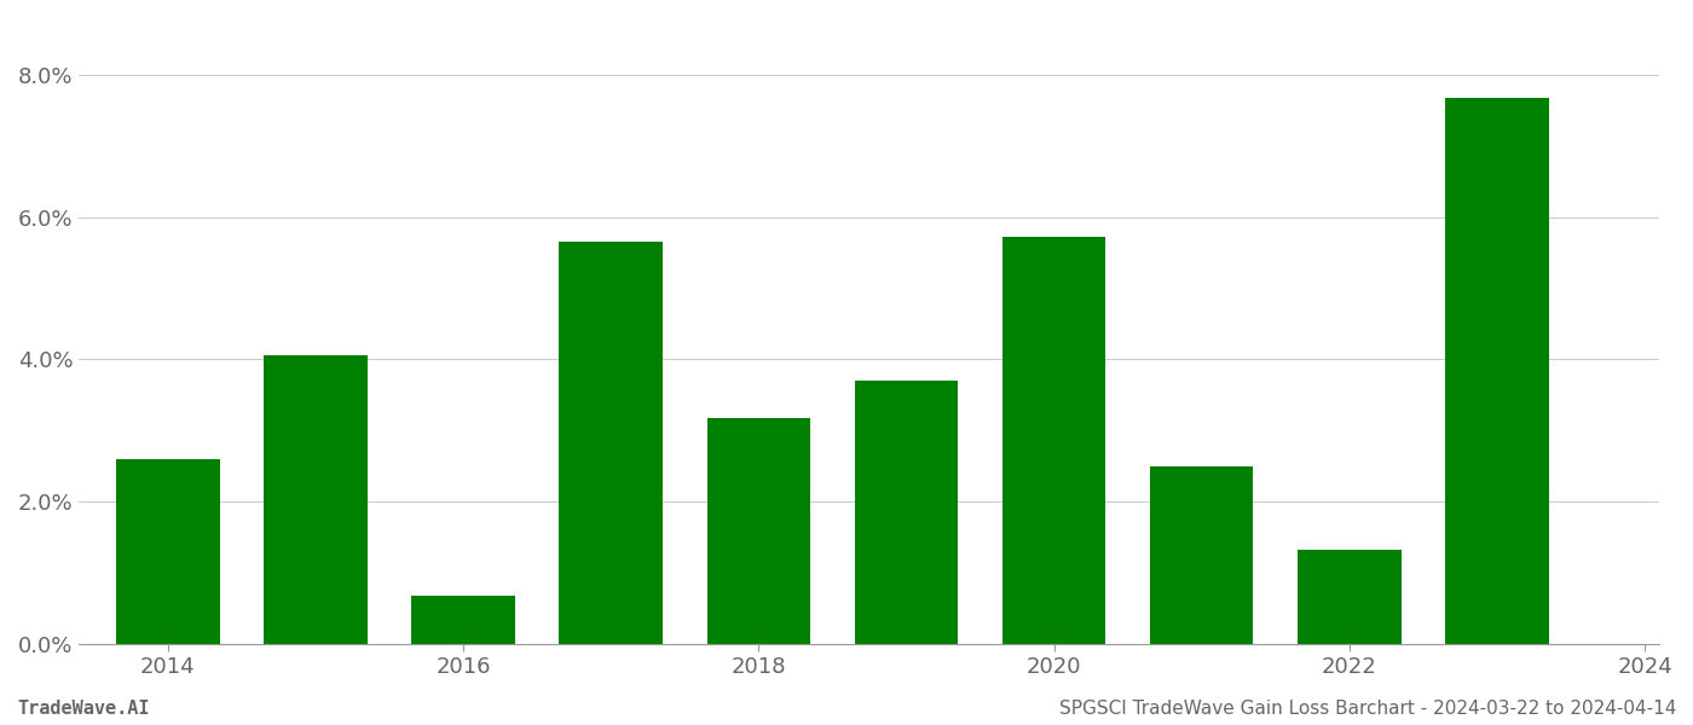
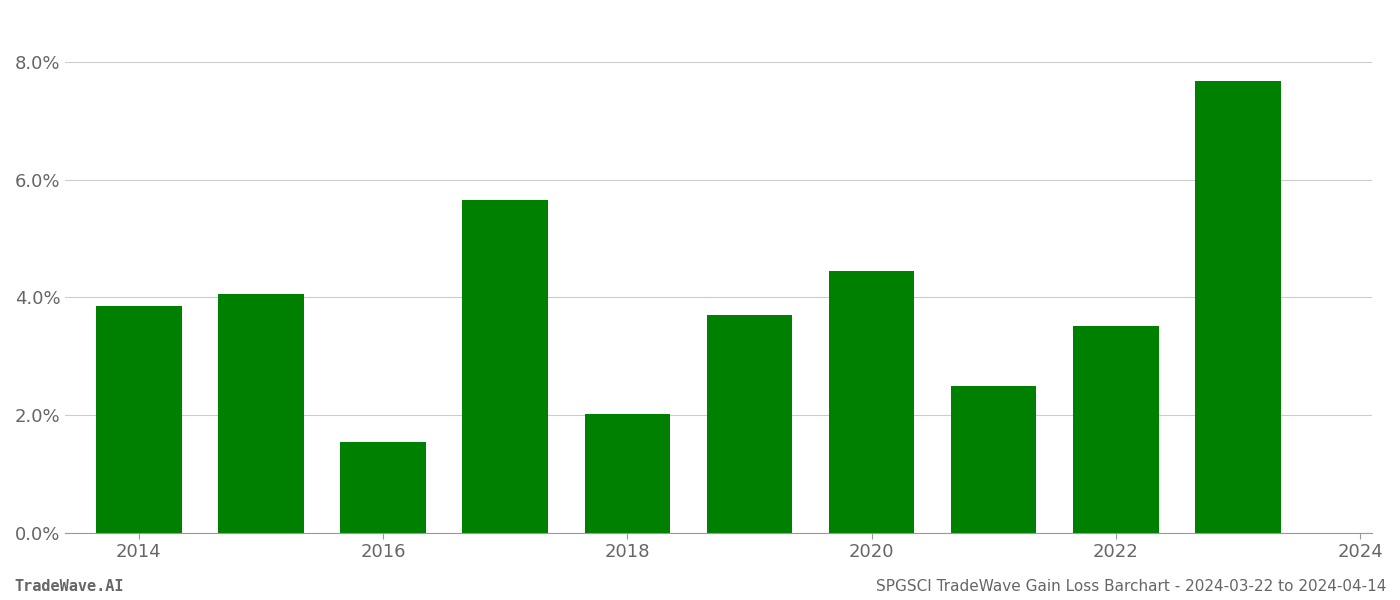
2014: 2.60% -> 3.86%
2016: 0.68% -> 1.54%
2018: 3.18% -> 2.02%
2020: 5.73% -> 4.44%
2022: 1.32% -> 3.52%
